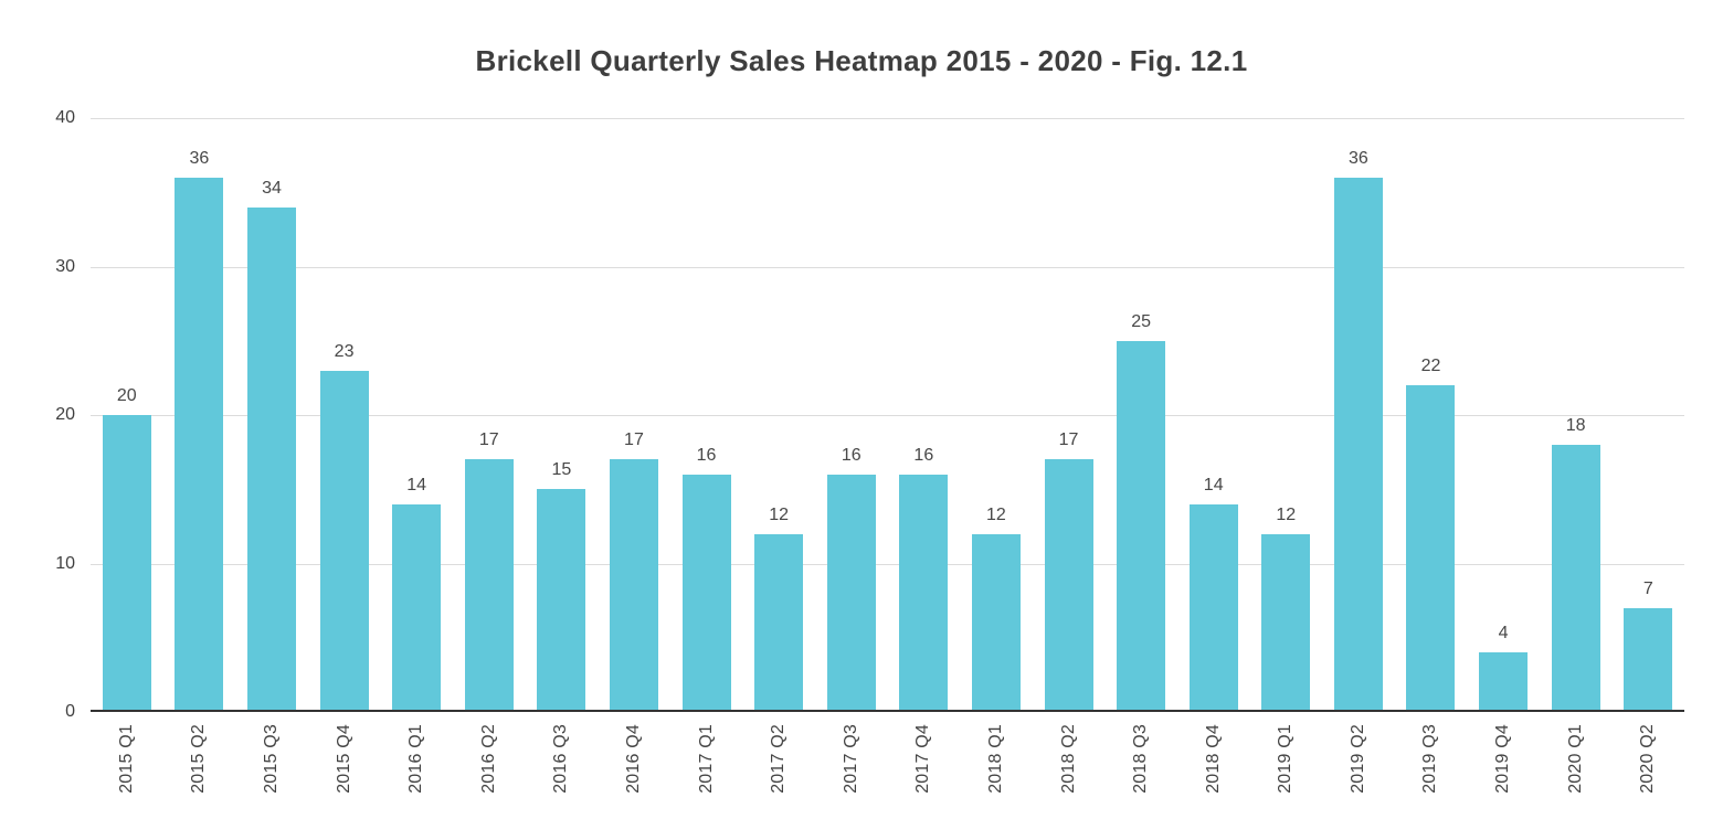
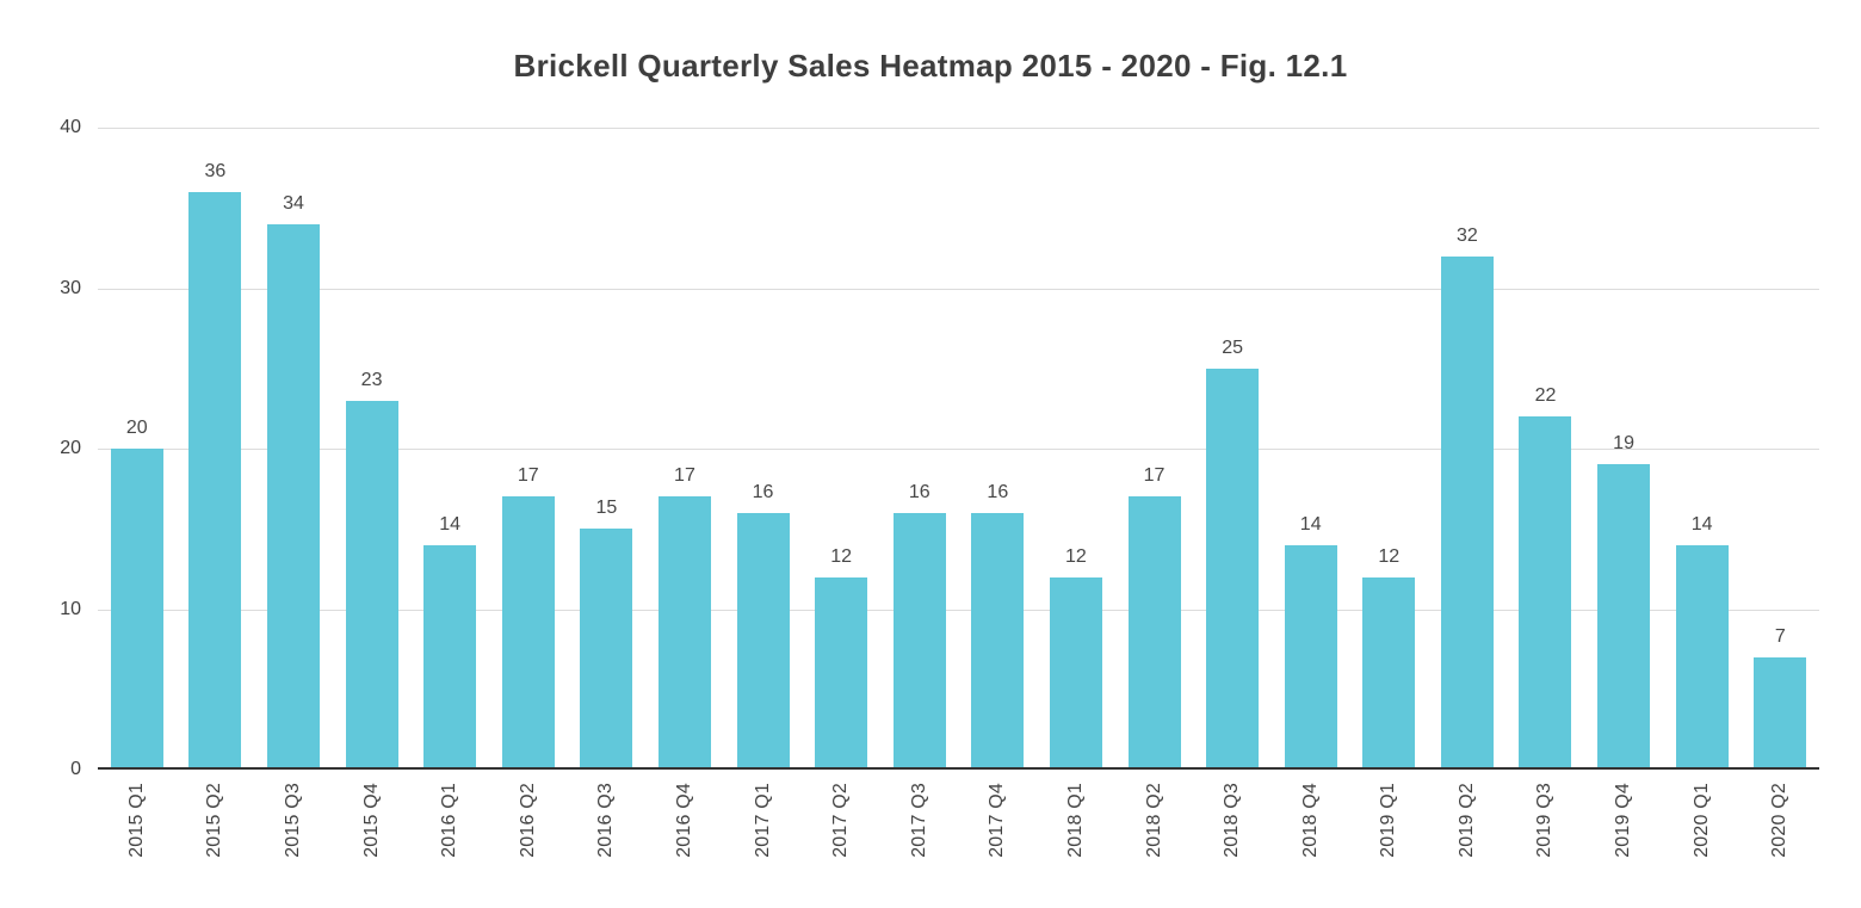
2019 Q2: 36 -> 32
2019 Q4: 4 -> 19
2020 Q1: 18 -> 14
